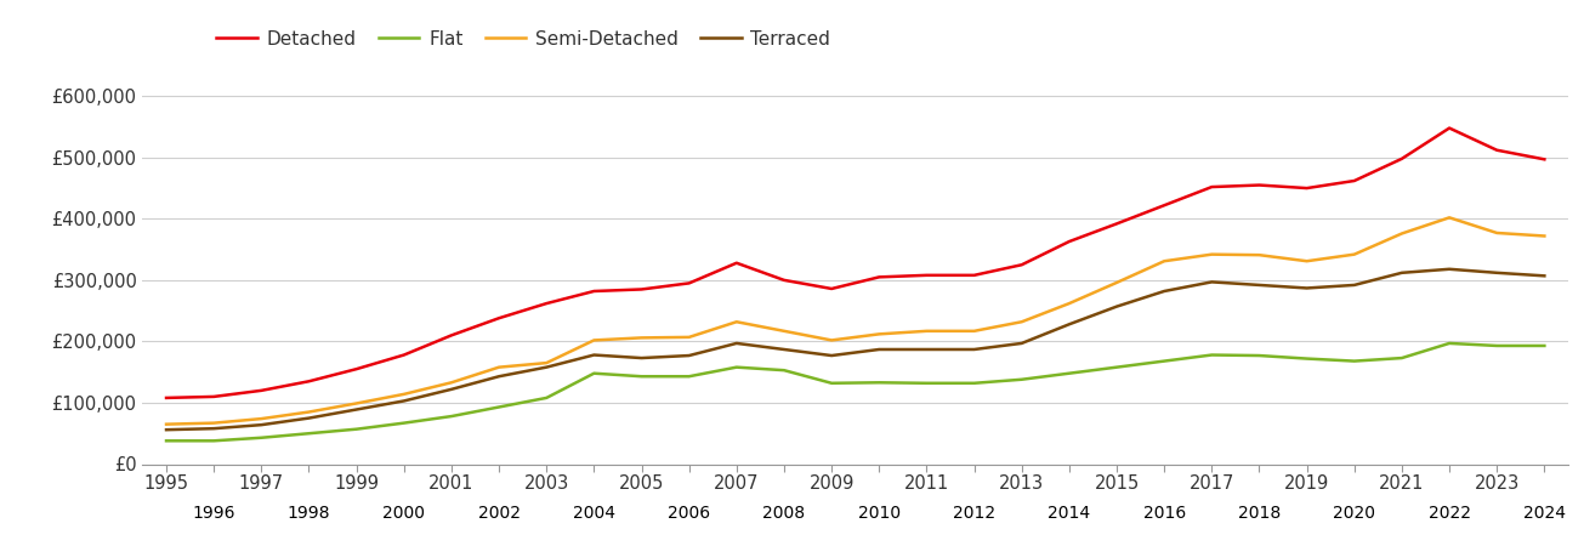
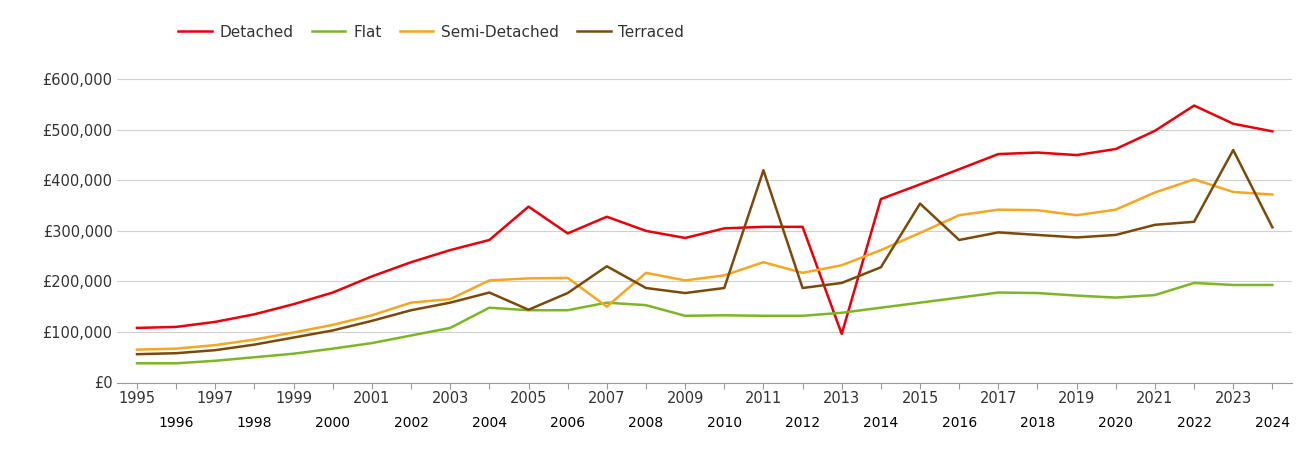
Detached/2005: £285,000 -> £348,000
Terraced/2005: £173,000 -> £144,000
Semi-Detached/2007: £232,000 -> £150,000
Terraced/2007: £197,000 -> £230,000
Semi-Detached/2011: £217,000 -> £238,000
Terraced/2011: £187,000 -> £420,000
Detached/2013: £325,000 -> £96,000
Terraced/2015: £257,000 -> £354,000
Terraced/2023: £312,000 -> £460,000
